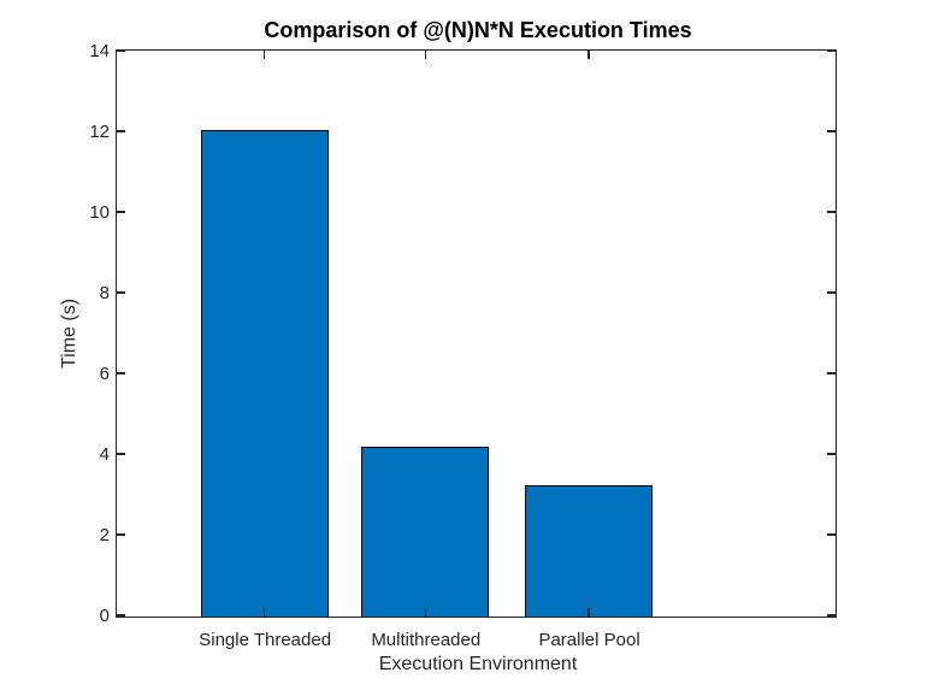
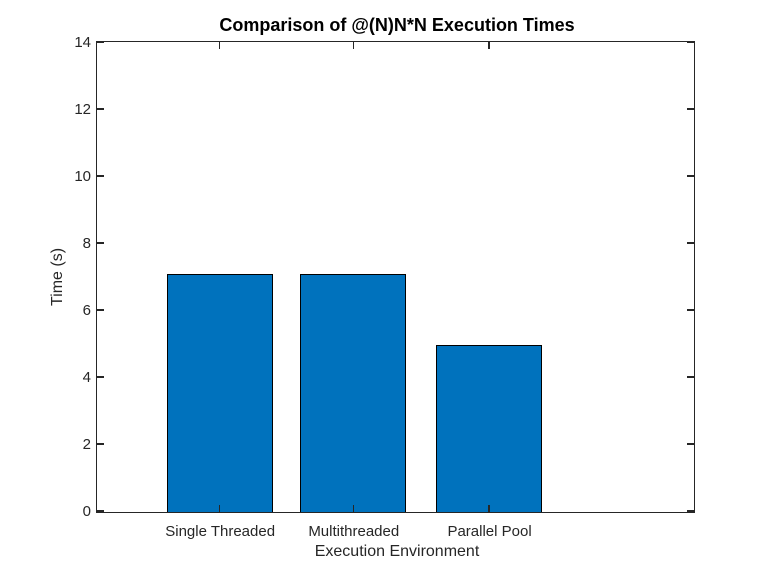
Single Threaded: 12.1 -> 7.1
Multithreaded: 4.2 -> 7.1
Parallel Pool: 3.2 -> 5.0
